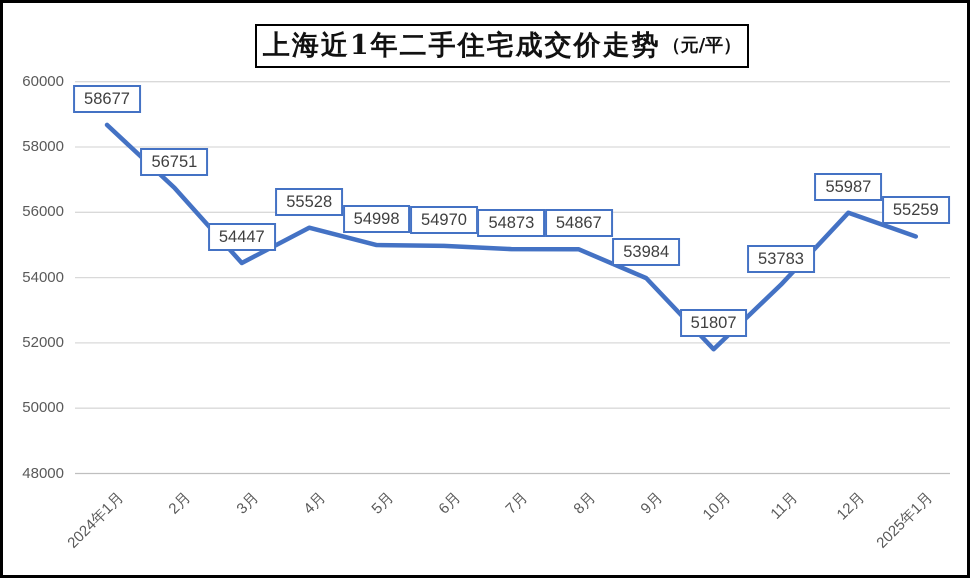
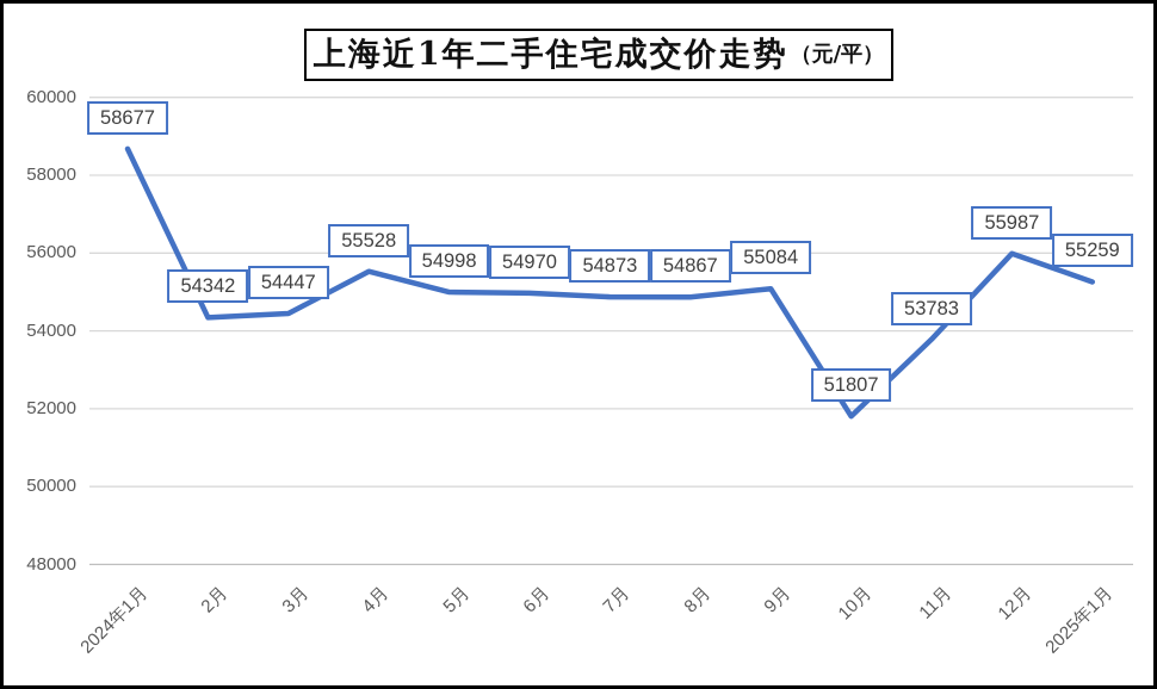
2月: 56751 -> 54342
9月: 53984 -> 55084
